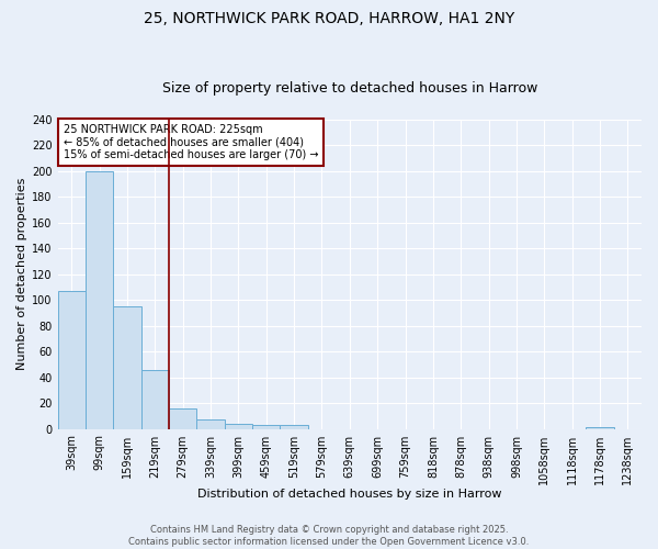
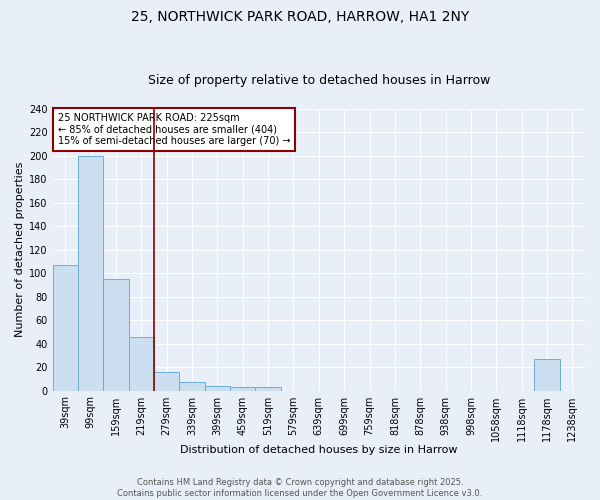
1178sqm: 1 -> 27
